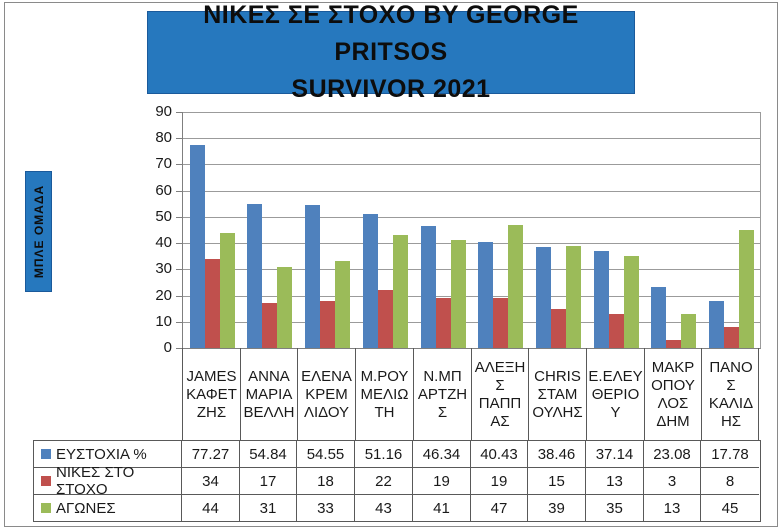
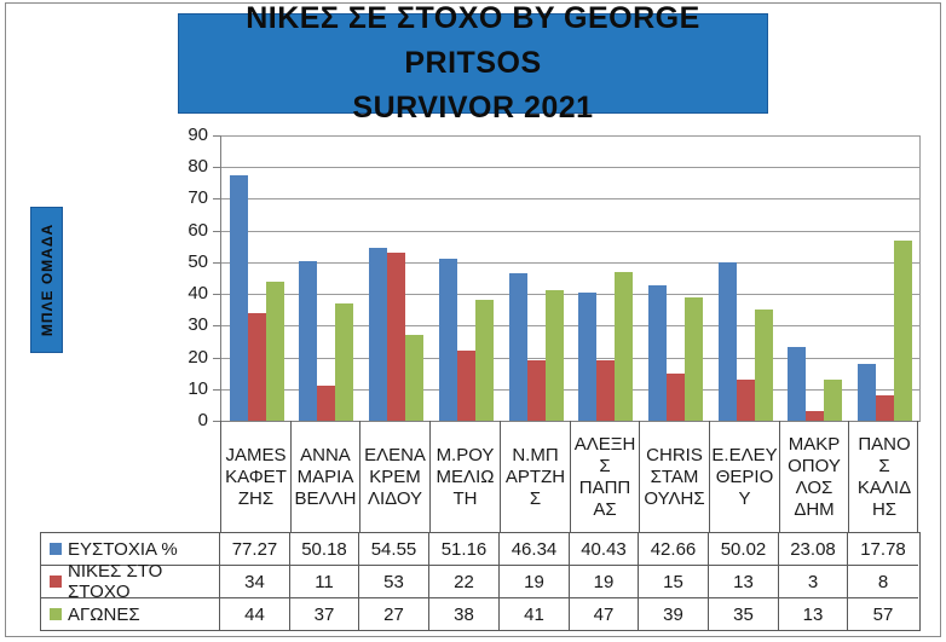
ΕΥΣΤΟΧΙΑ %/ΑΝΝΑ ΜΑΡΙΑ ΒΕΛΛΗ: 54.84 -> 50.18
ΝΙΚΕΣ ΣΤΟ ΣΤΟΧΟ/ΑΝΝΑ ΜΑΡΙΑ ΒΕΛΛΗ: 17 -> 11
ΑΓΩΝΕΣ/ΑΝΝΑ ΜΑΡΙΑ ΒΕΛΛΗ: 31 -> 37
ΝΙΚΕΣ ΣΤΟ ΣΤΟΧΟ/ΕΛΕΝΑ ΚΡΕΜΛΙΔΟΥ: 18 -> 53
ΑΓΩΝΕΣ/ΕΛΕΝΑ ΚΡΕΜΛΙΔΟΥ: 33 -> 27
ΑΓΩΝΕΣ/Μ.ΡΟΥΜΕΛΙΩΤΗ: 43 -> 38
ΕΥΣΤΟΧΙΑ %/CHRIS ΣΤΑΜΟΥΛΗΣ: 38.46 -> 42.66
ΕΥΣΤΟΧΙΑ %/Ε.ΕΛΕΥΘΕΡΙΟΥ: 37.14 -> 50.02
ΑΓΩΝΕΣ/ΠΑΝΟΣ ΚΑΛΙΔΗΣ: 45 -> 57
